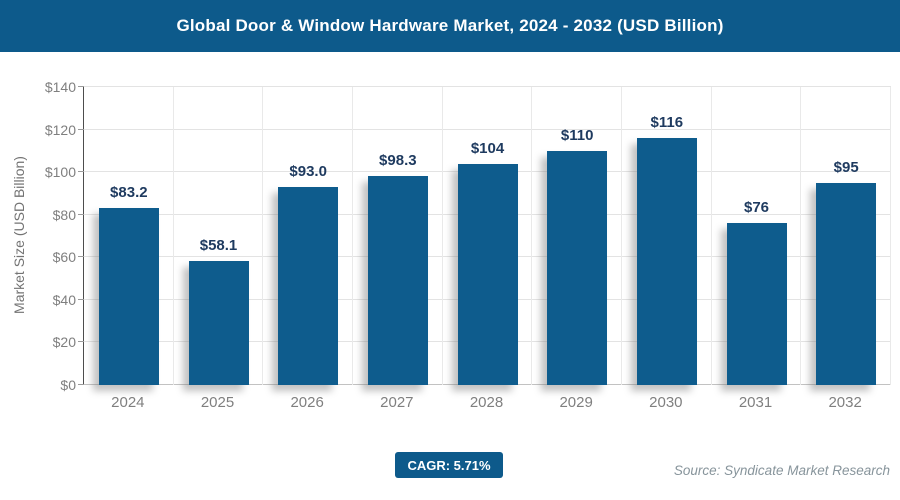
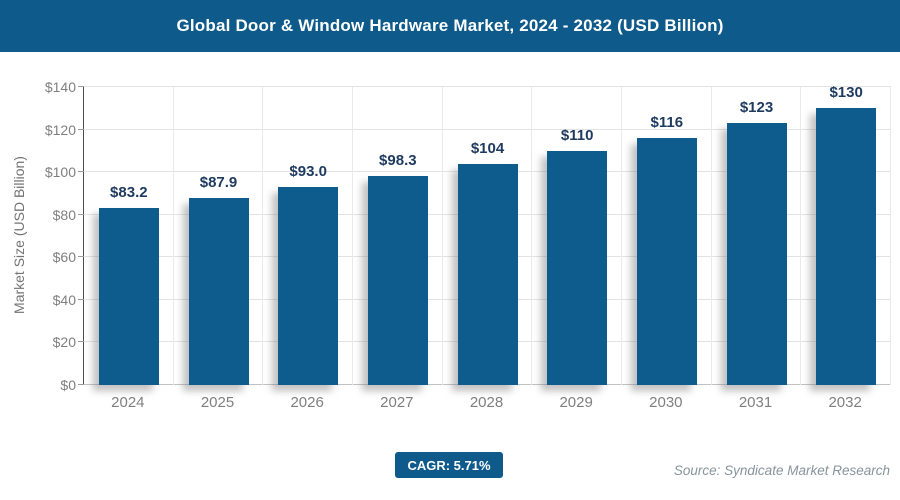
2025: $58.1 -> $87.9
2031: $76 -> $123
2032: $95 -> $130
